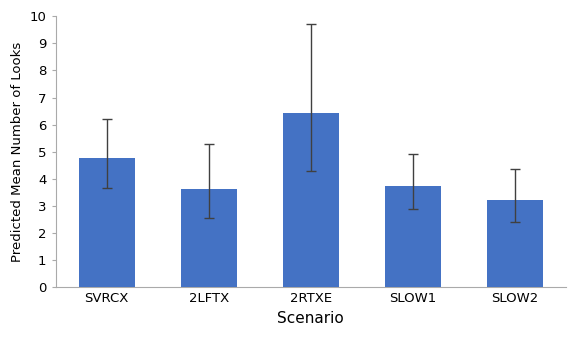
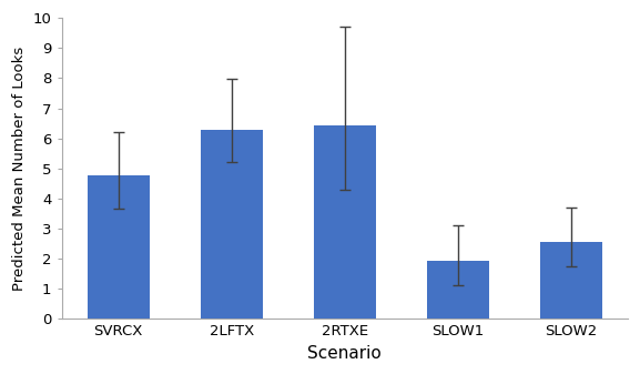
2LFTX: 3.63 -> 6.30
SLOW1: 3.74 -> 1.95
SLOW2: 3.21 -> 2.55
